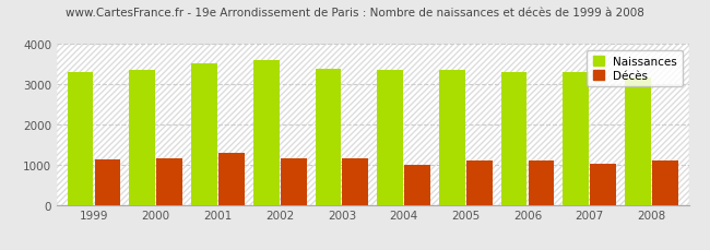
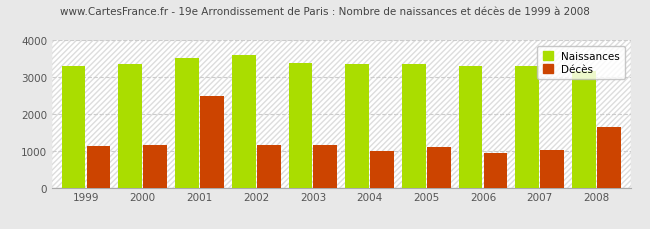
Décès/2001: 1280 -> 2500
Décès/2006: 1100 -> 950
Décès/2008: 1090 -> 1650
